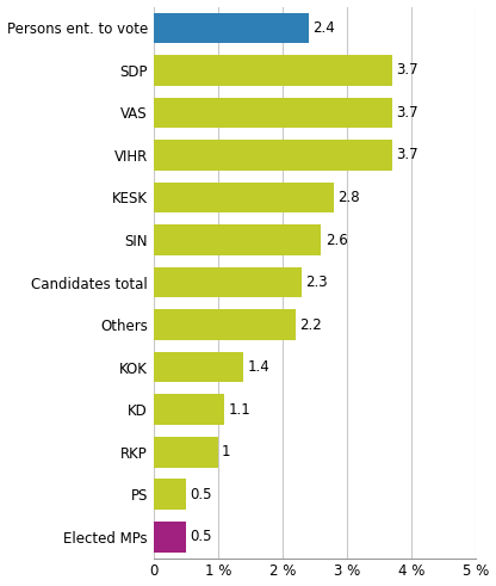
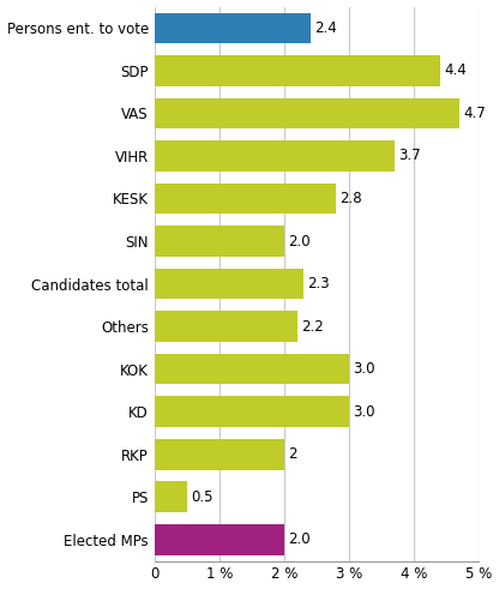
SDP: 3.7 -> 4.4
VAS: 3.7 -> 4.7
SIN: 2.6 -> 2.0
KOK: 1.4 -> 3.0
KD: 1.1 -> 3.0
RKP: 1 -> 2
Elected MPs: 0.5 -> 2.0
